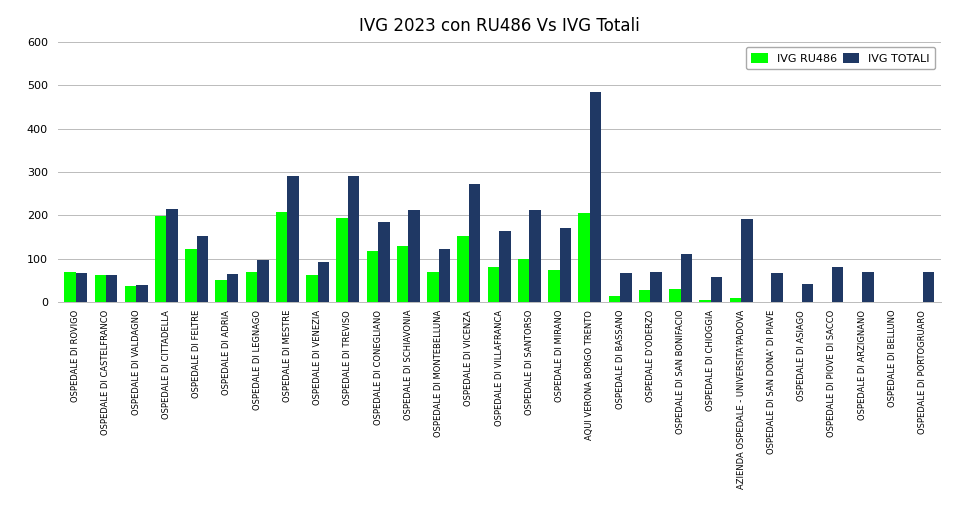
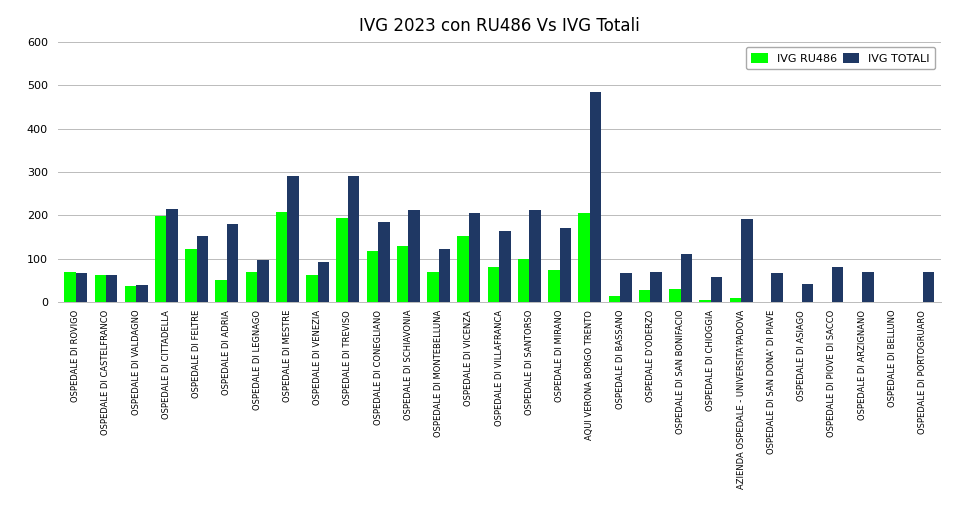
IVG TOTALI/OSPEDALE DI ADRIA: 65 -> 180
IVG TOTALI/OSPEDALE DI VICENZA: 273 -> 205
